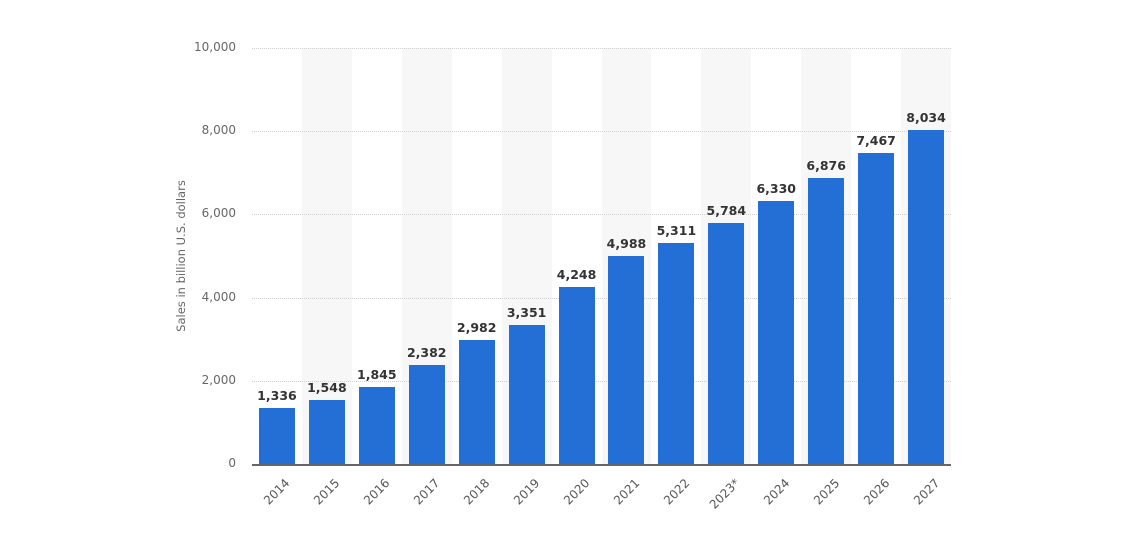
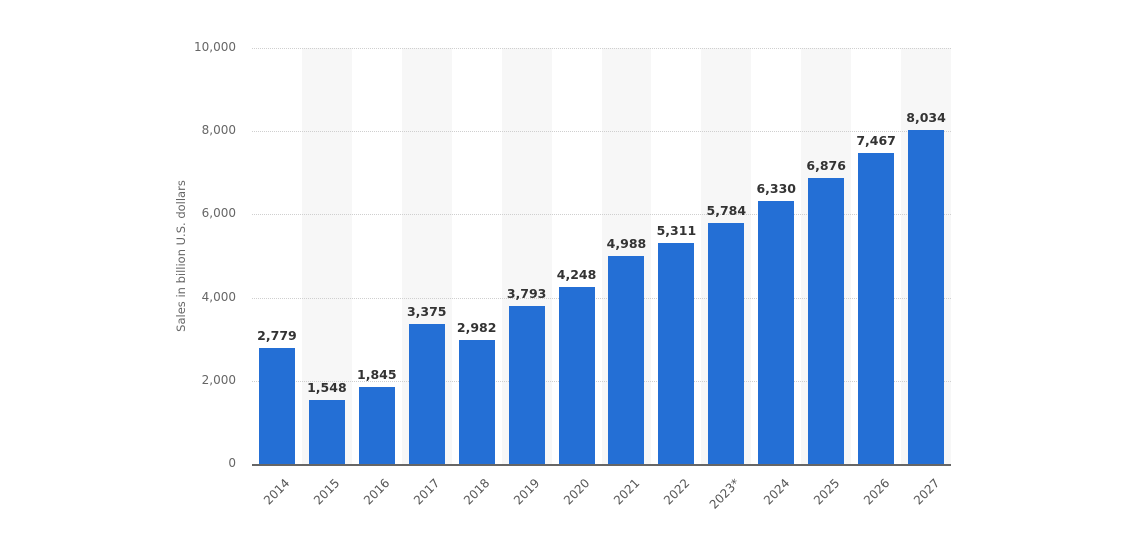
2014: 1,336 -> 2,779
2017: 2,382 -> 3,375
2019: 3,351 -> 3,793
